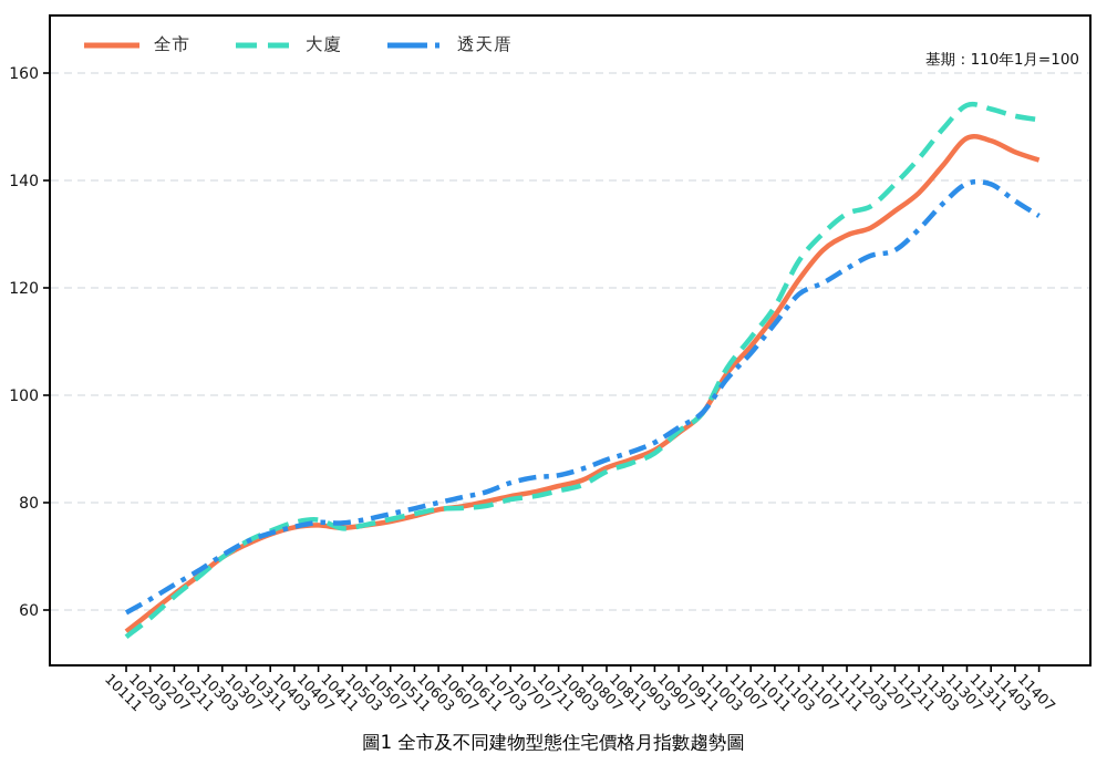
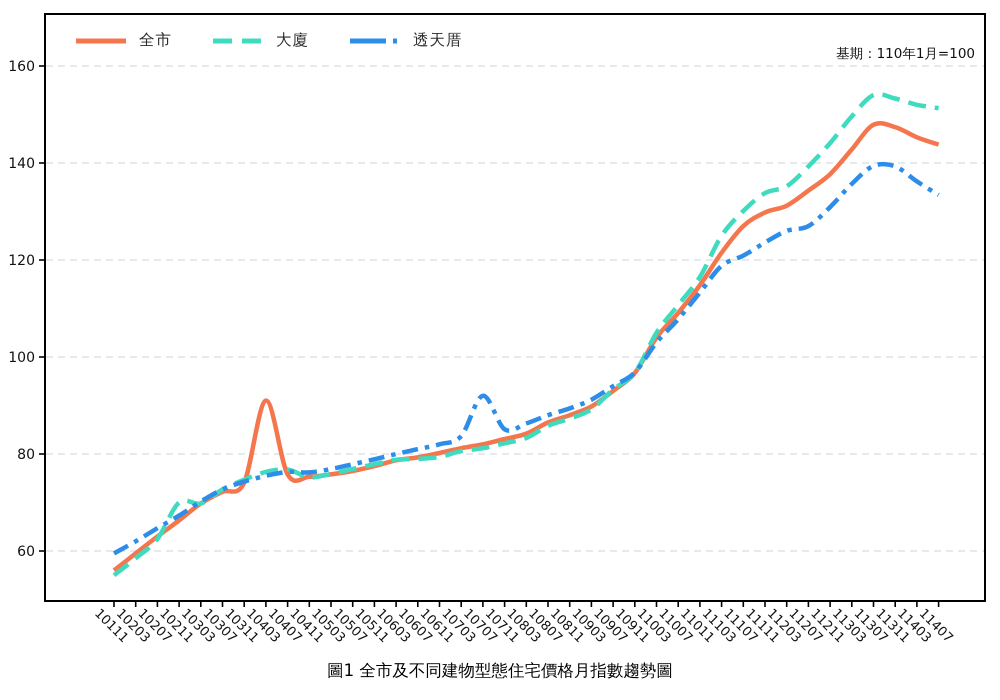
大廈/10211: 66 -> 70
全市/10403: 75 -> 91
透天厝/10707: 85 -> 92
